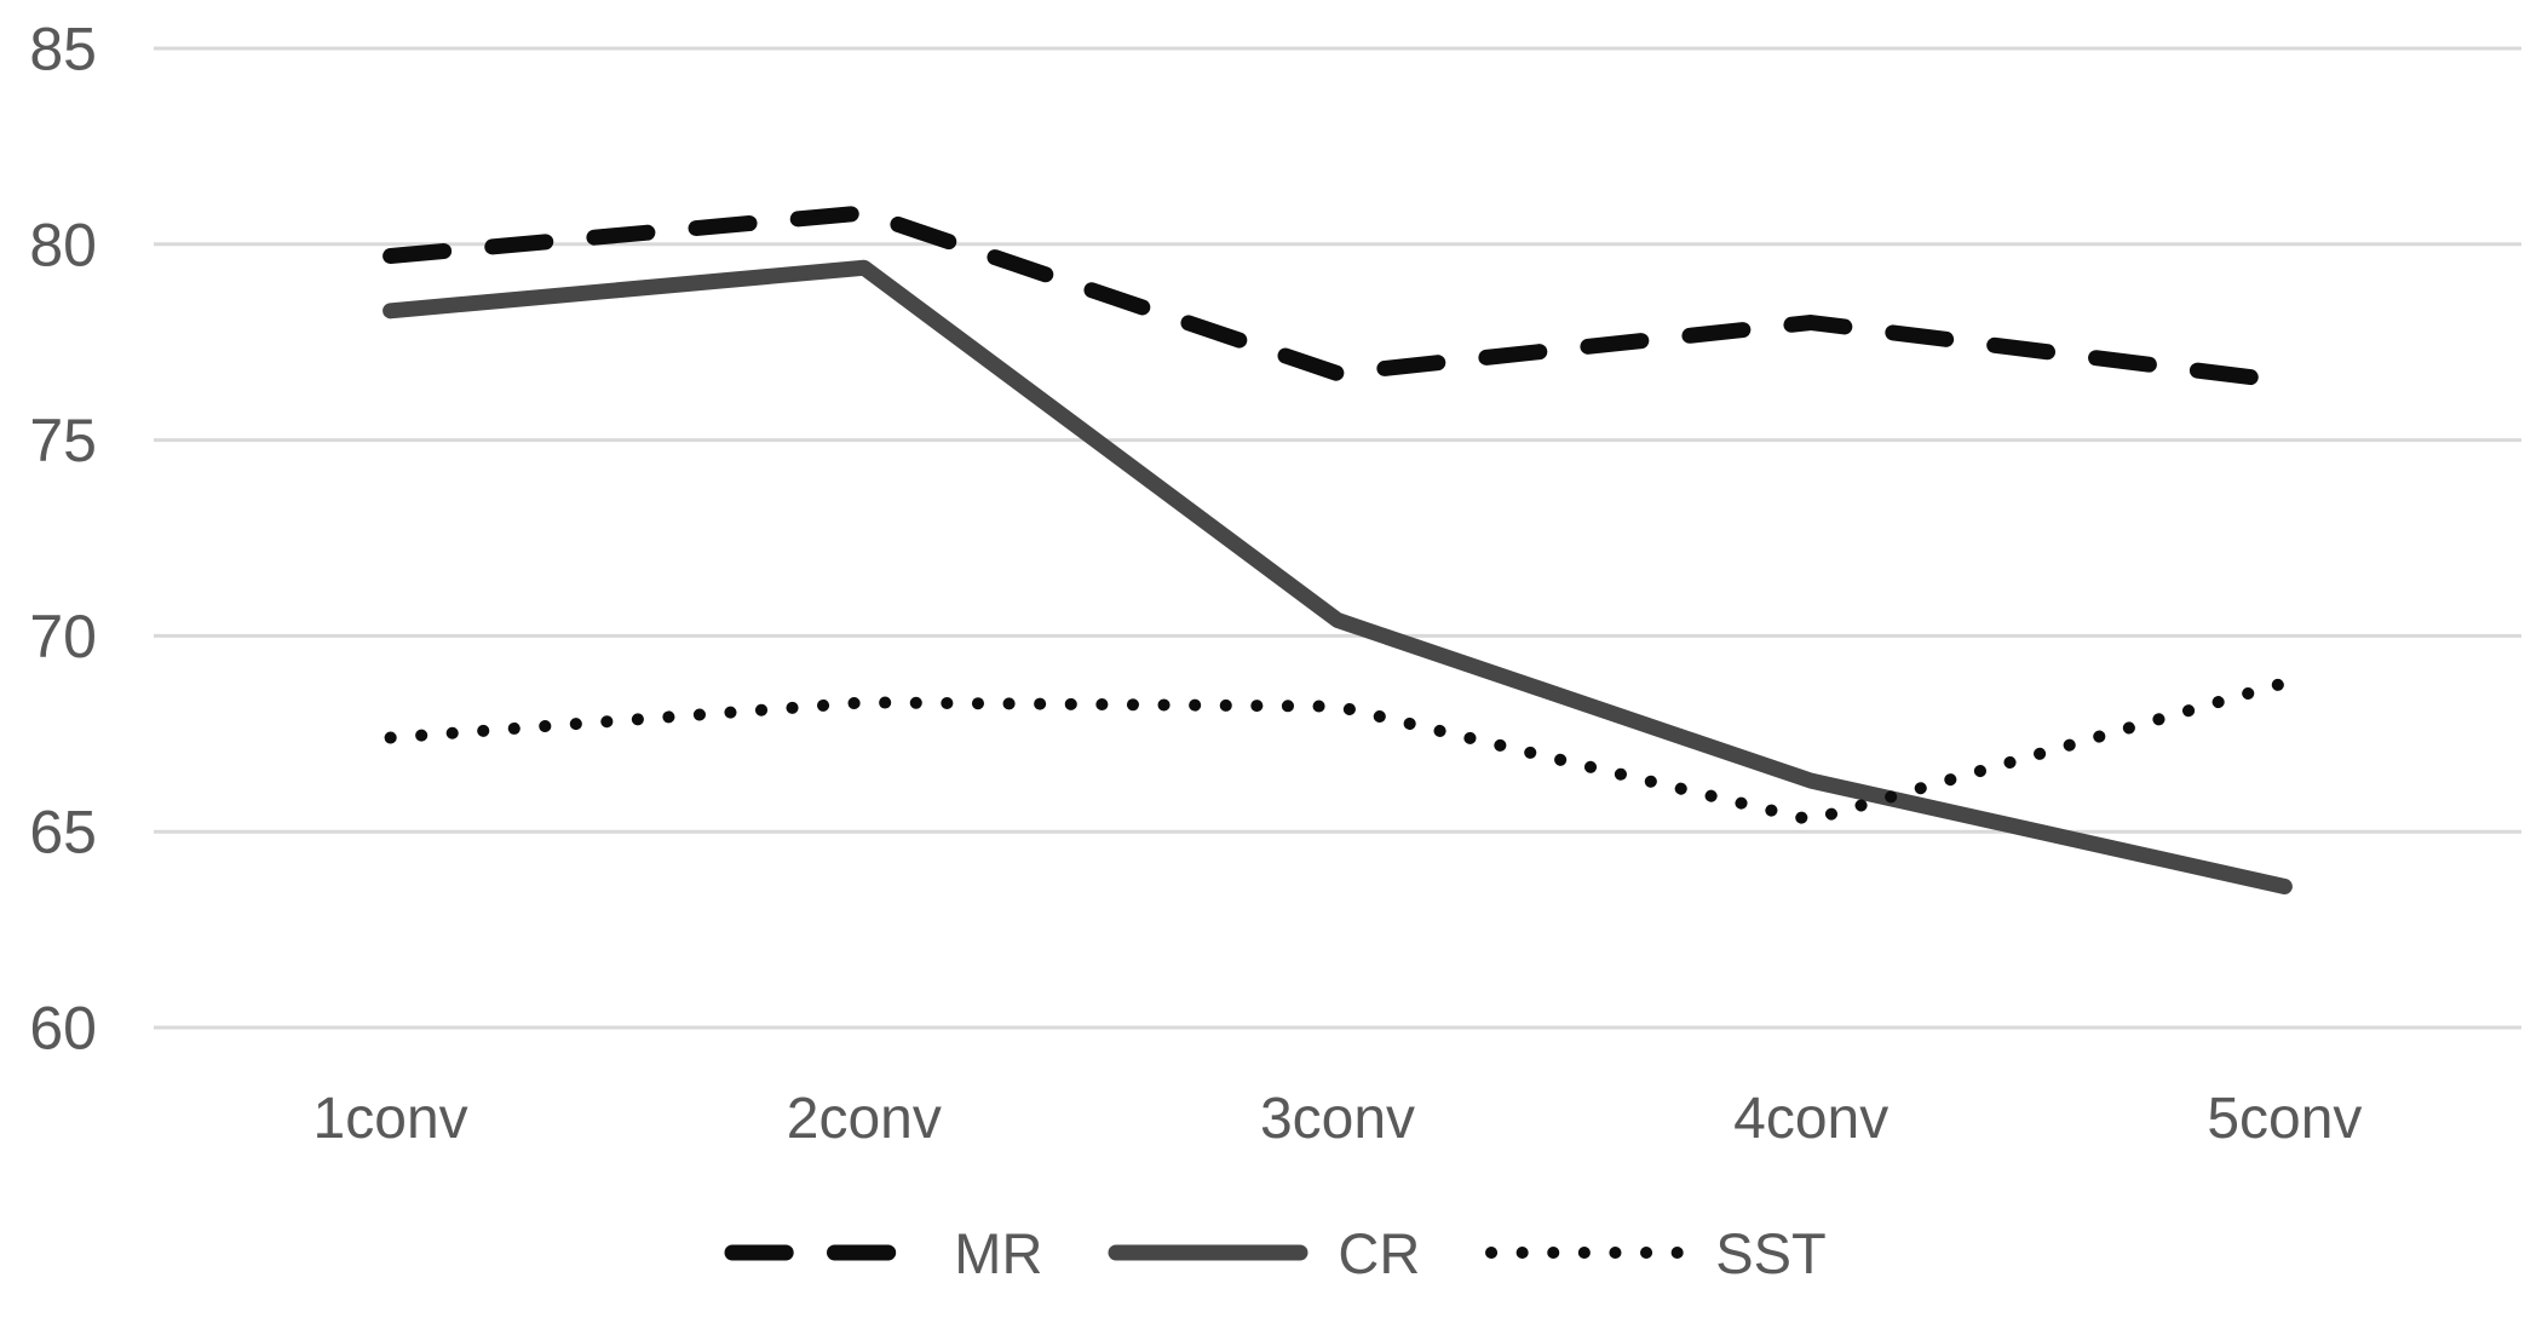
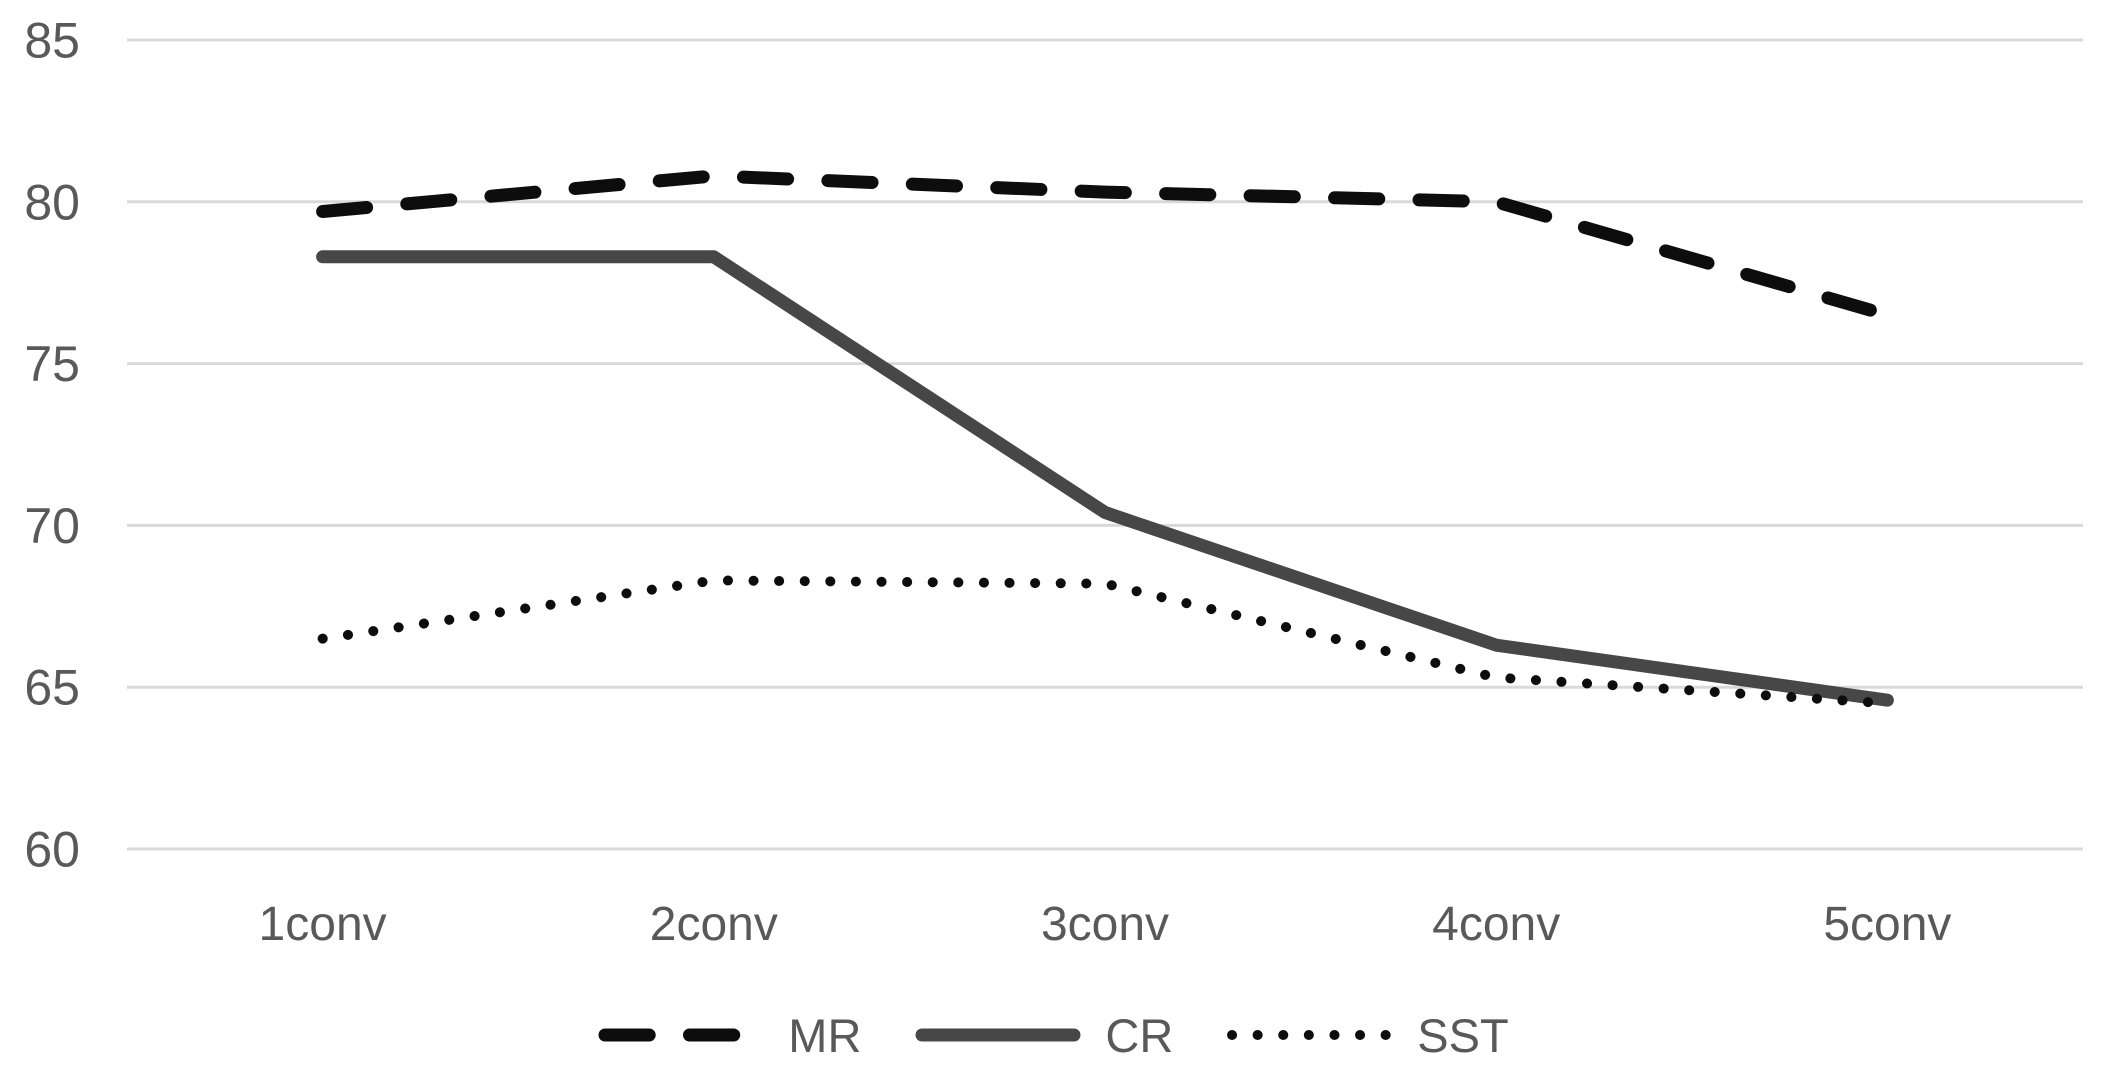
SST/1conv: 67.4 -> 66.5
CR/2conv: 79.4 -> 78.3
MR/3conv: 76.7 -> 80.3
MR/4conv: 78.0 -> 80.0
CR/5conv: 63.6 -> 64.6
SST/5conv: 68.8 -> 64.5
